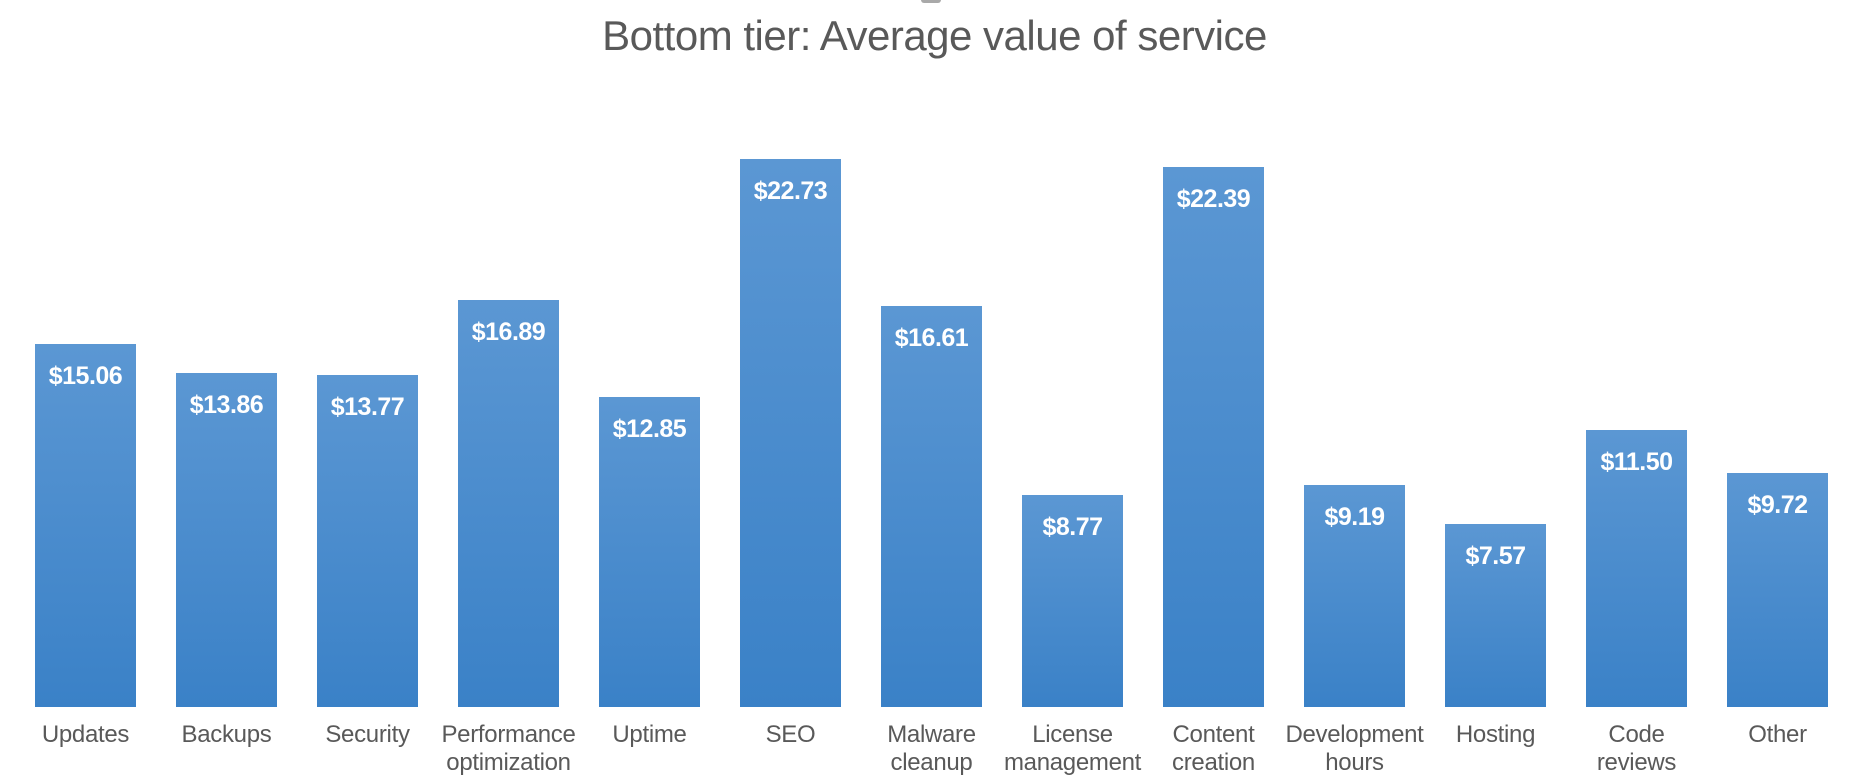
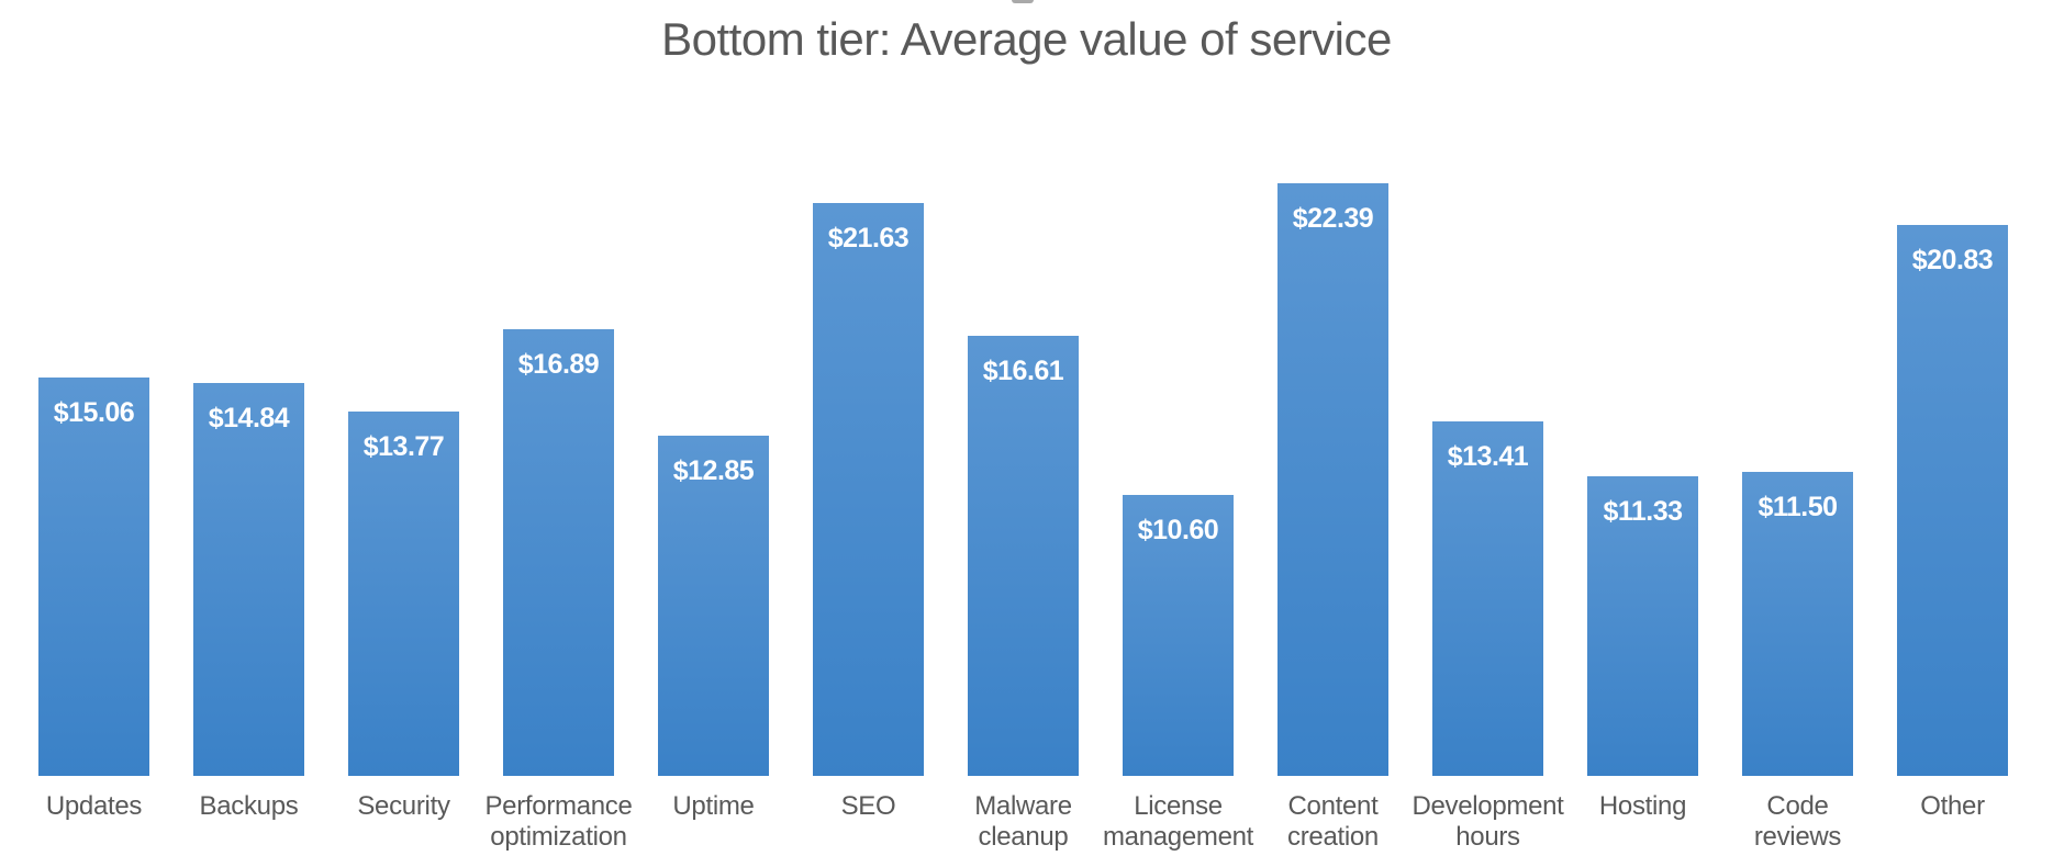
Backups: $13.86 -> $14.84
SEO: $22.73 -> $21.63
License management: $8.77 -> $10.60
Development hours: $9.19 -> $13.41
Hosting: $7.57 -> $11.33
Other: $9.72 -> $20.83
